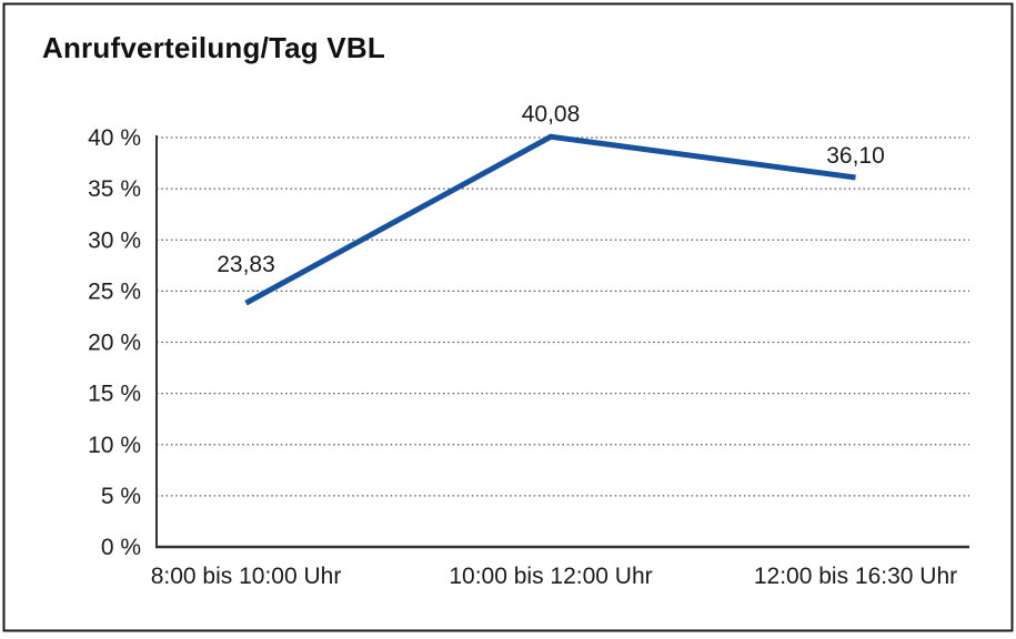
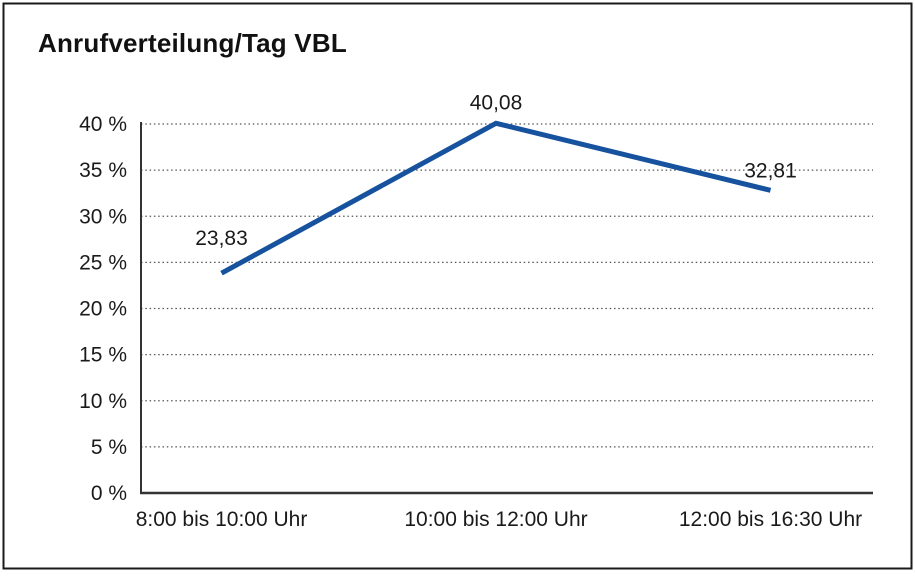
12:00 bis 16:30 Uhr: 36,10 -> 32,81
